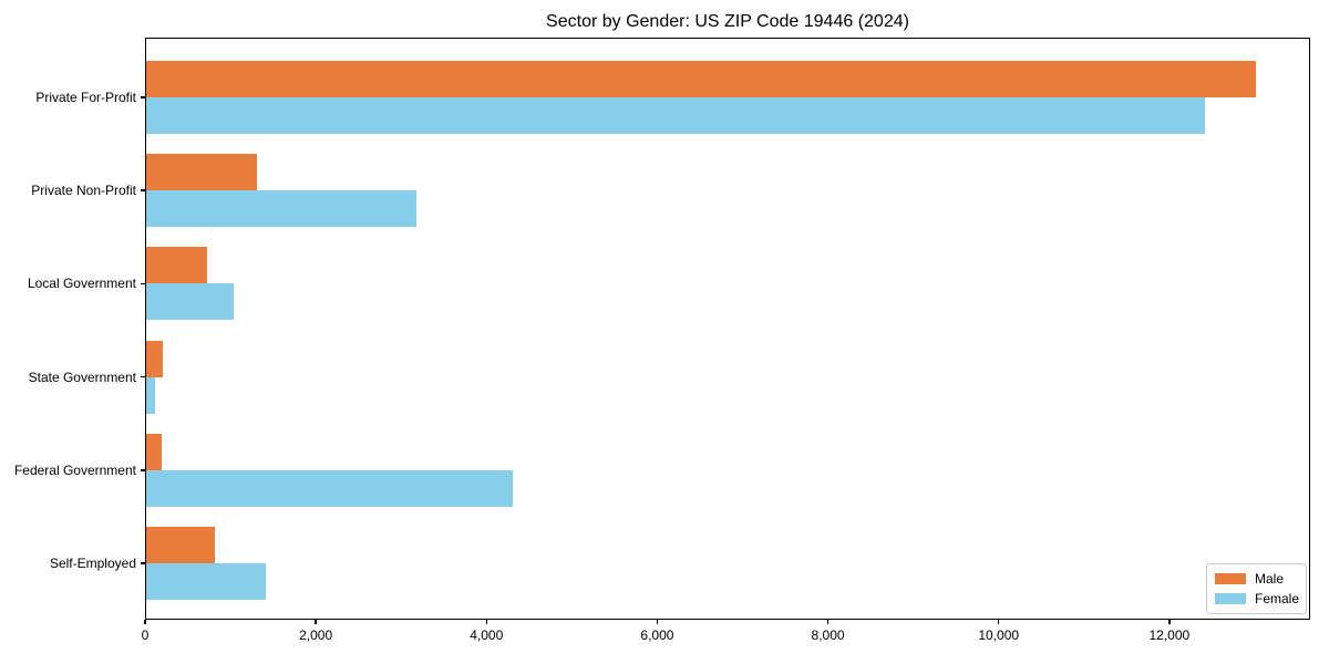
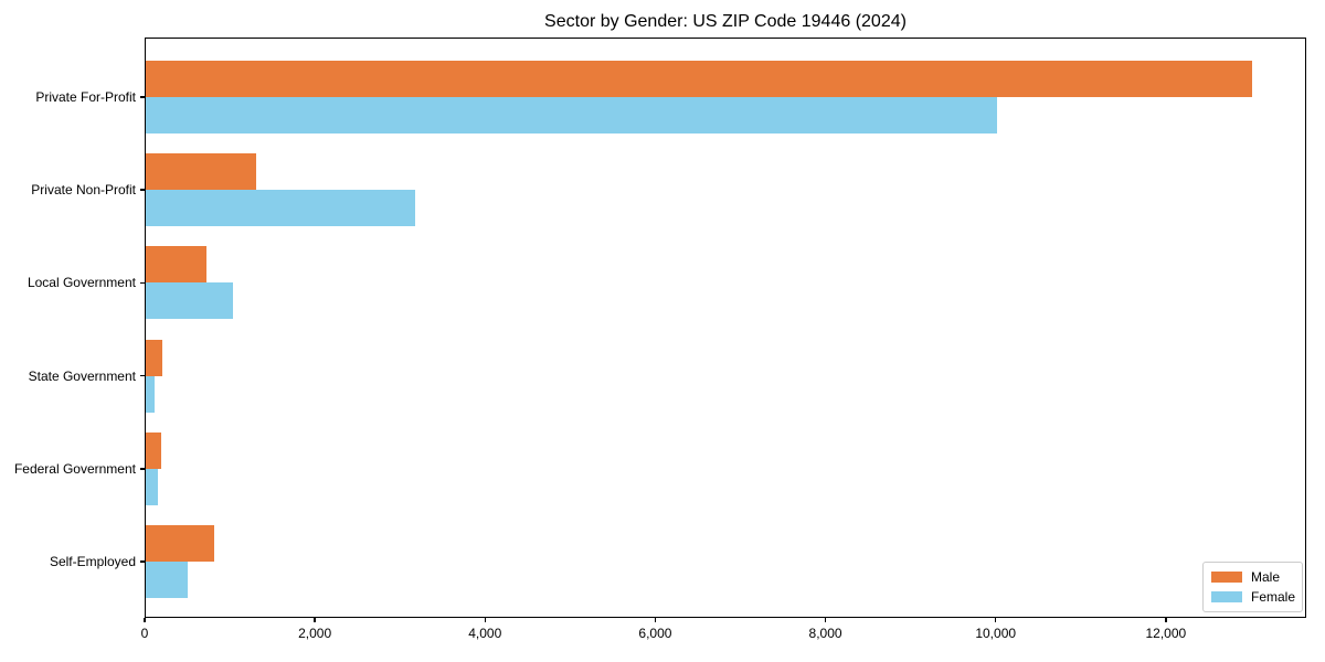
Female/Private For-Profit: 12400 -> 10000
Female/Federal Government: 4300 -> 100
Female/Self-Employed: 1400 -> 500
